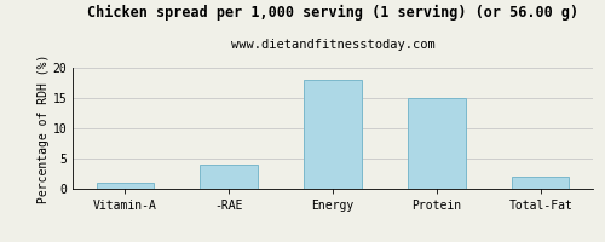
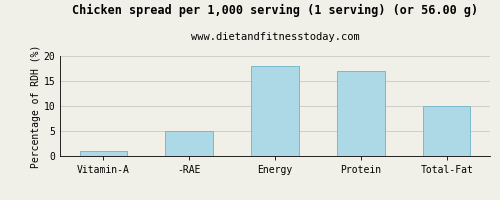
-RAE: 4 -> 5
Protein: 15 -> 17
Total-Fat: 2 -> 10
